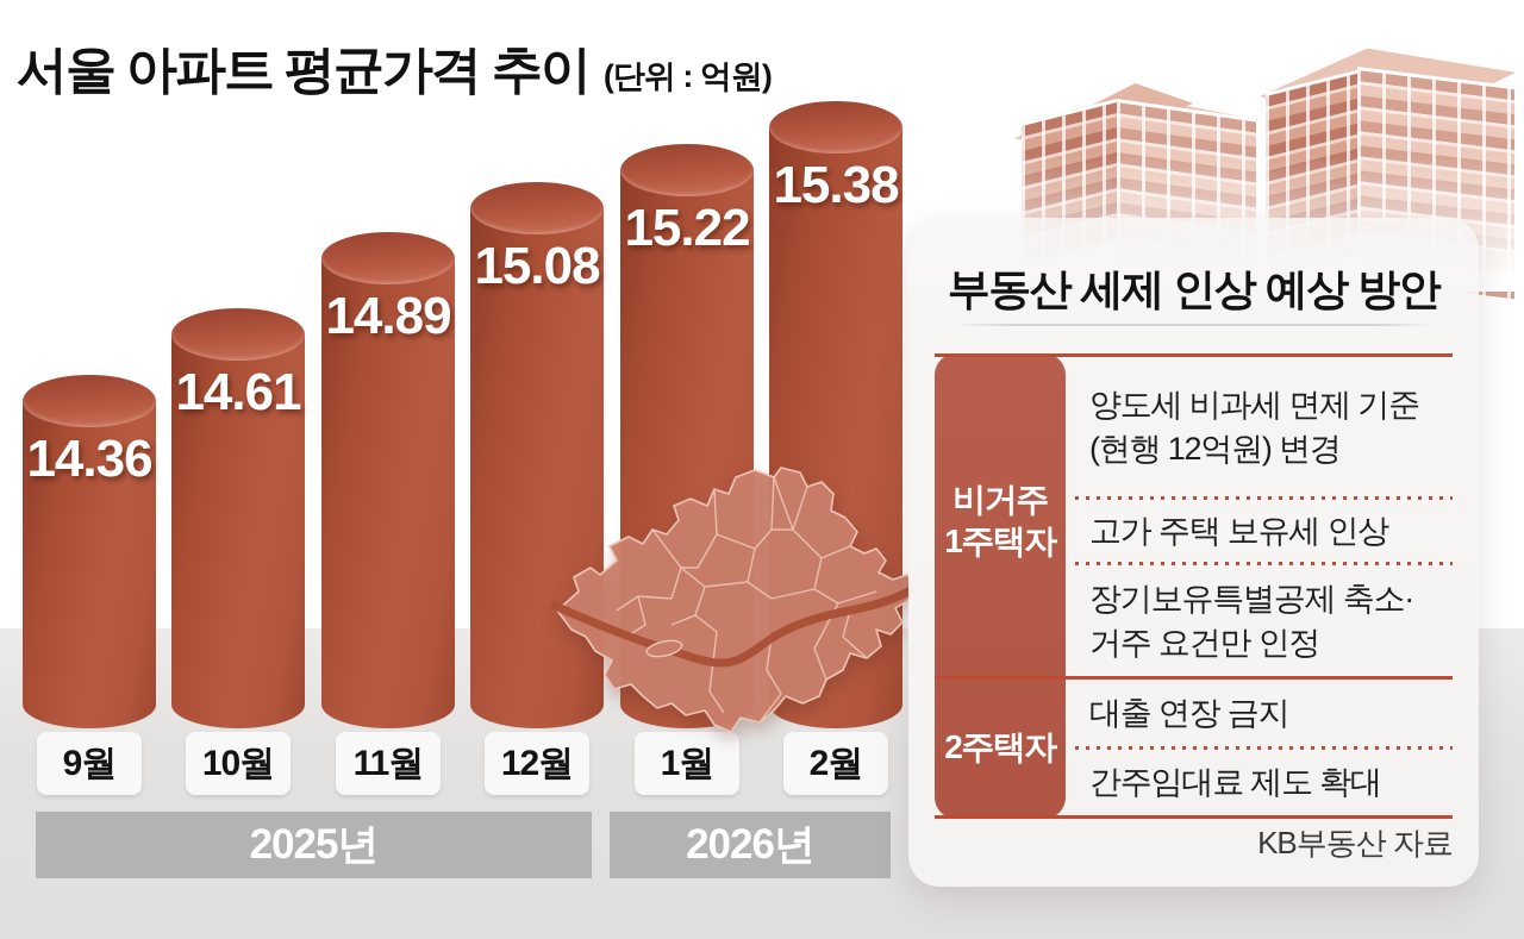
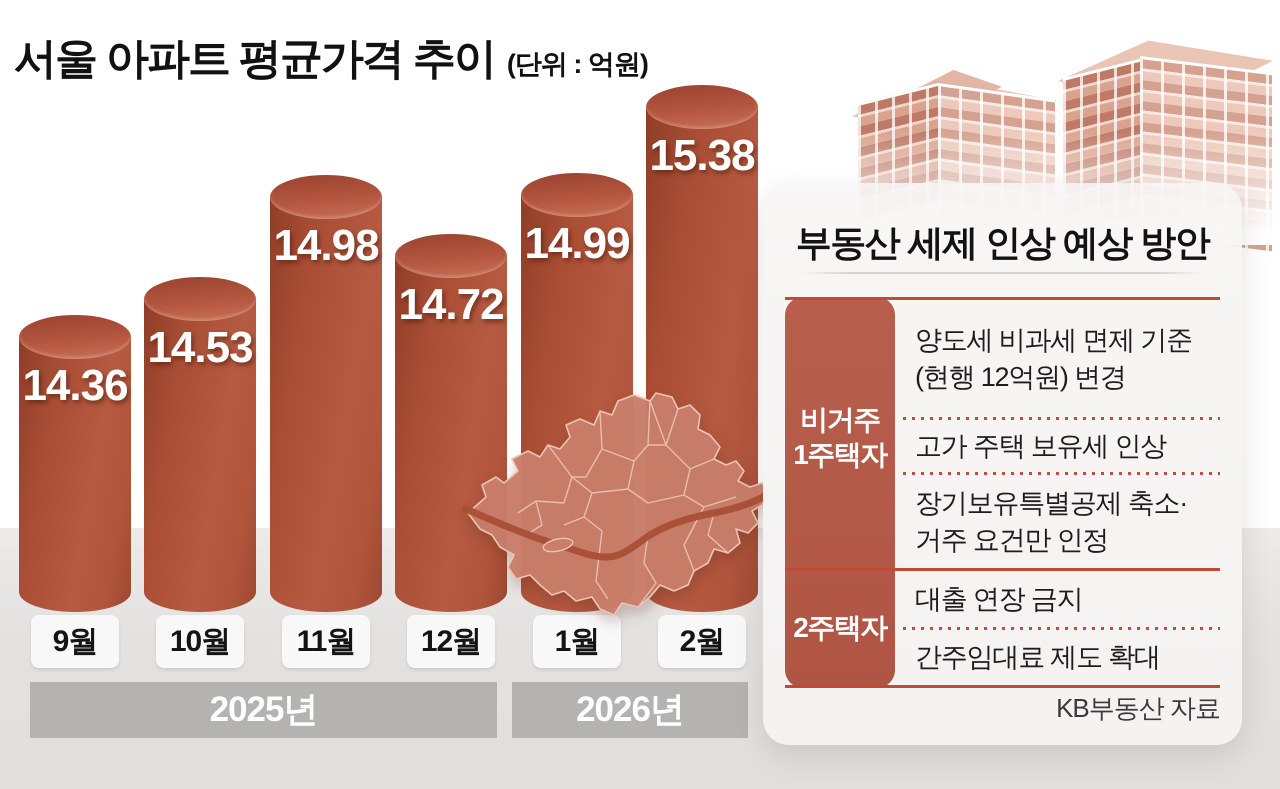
10월: 14.61 -> 14.53
11월: 14.89 -> 14.98
12월: 15.08 -> 14.72
1월: 15.22 -> 14.99
